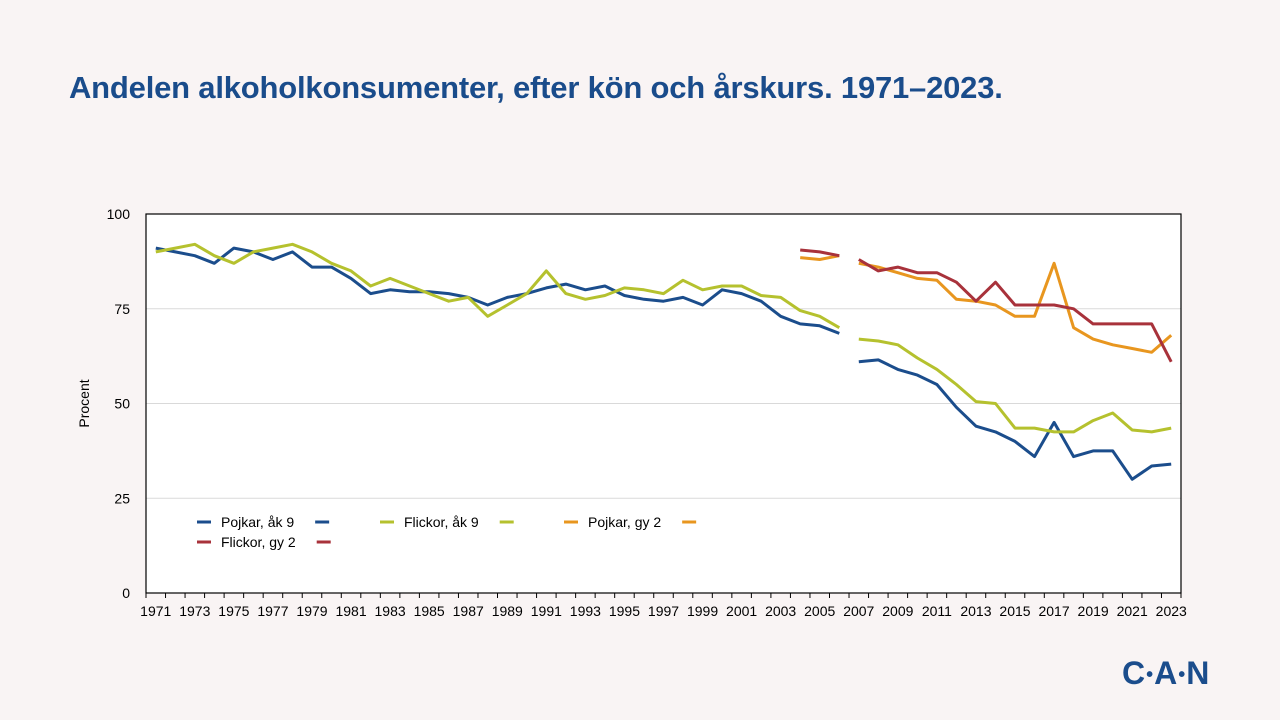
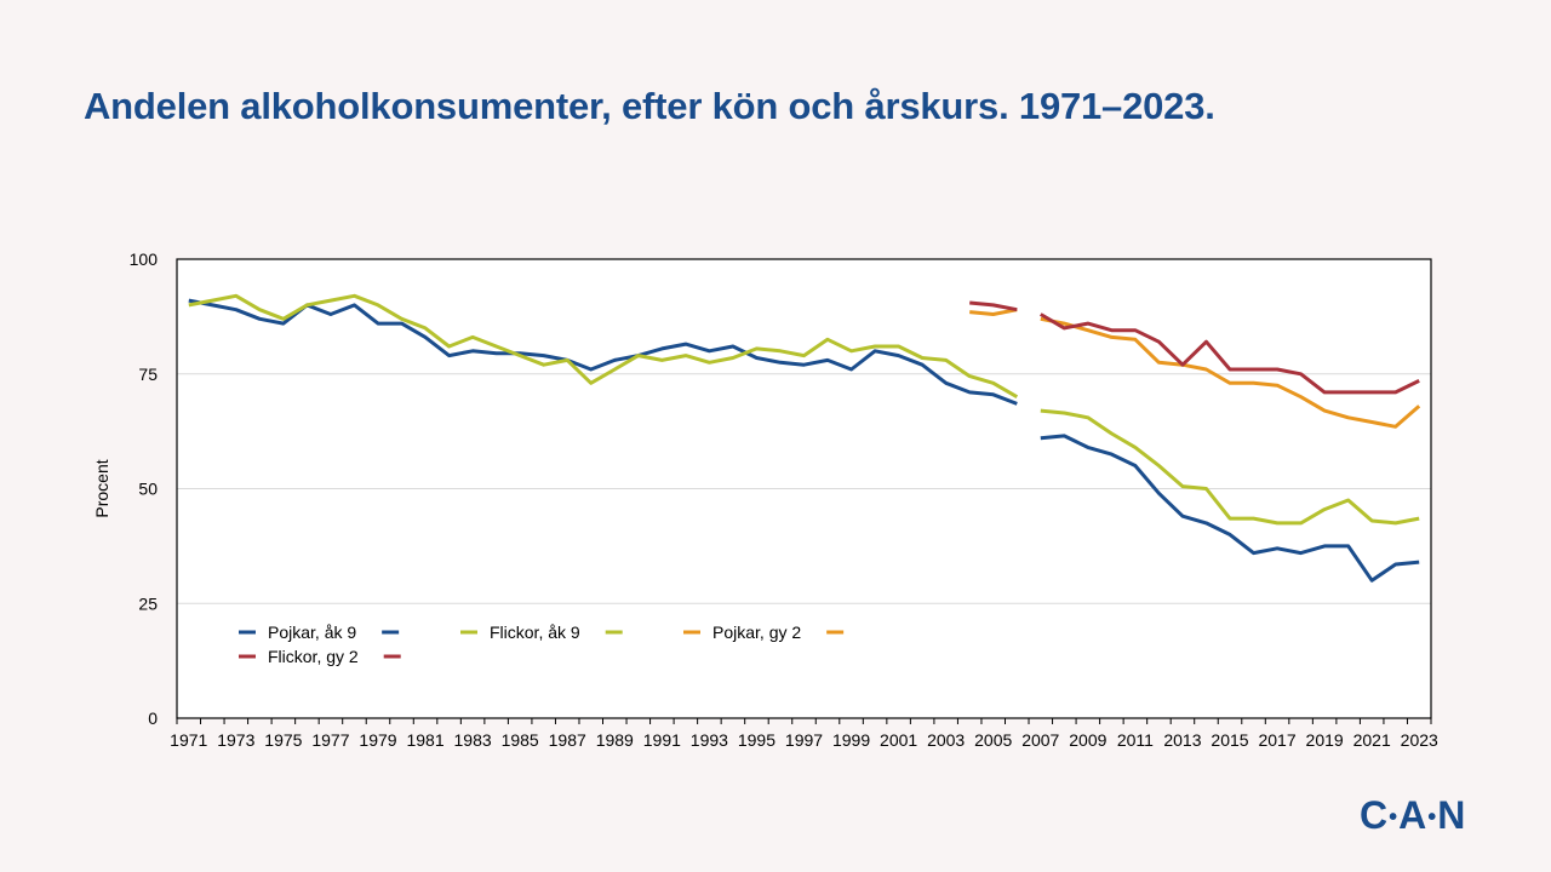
Pojkar, åk 9/1975: 91 -> 86
Flickor, åk 9/1991: 85 -> 78
Pojkar, åk 9/2017: 45 -> 37
Pojkar, gy 2/2017: 87 -> 72
Flickor, gy 2/2023: 61 -> 74
